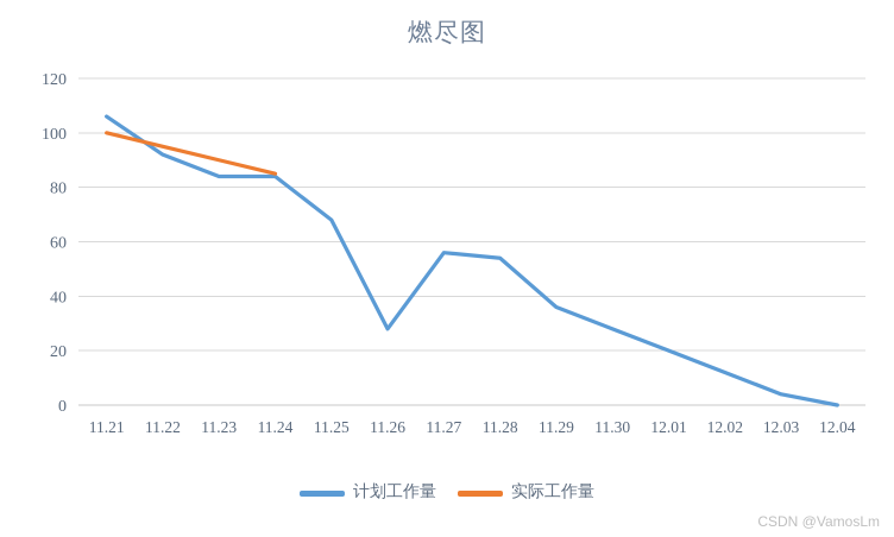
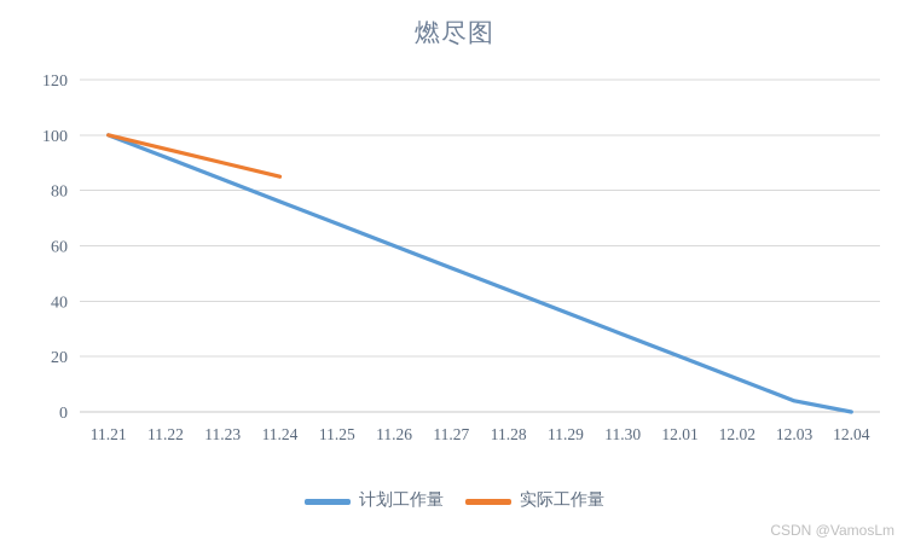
计划工作量/11.21: 106 -> 100
计划工作量/11.24: 84 -> 76
计划工作量/11.26: 28 -> 60
计划工作量/11.27: 56 -> 52
计划工作量/11.28: 54 -> 44
